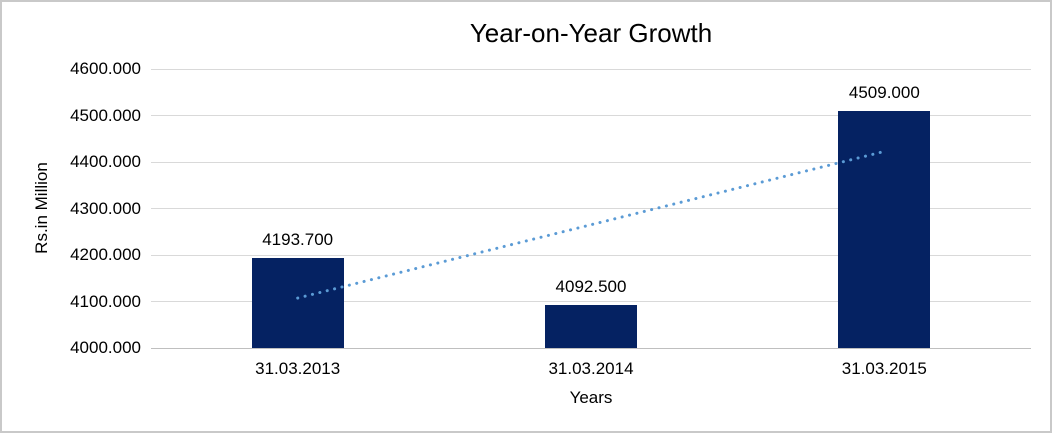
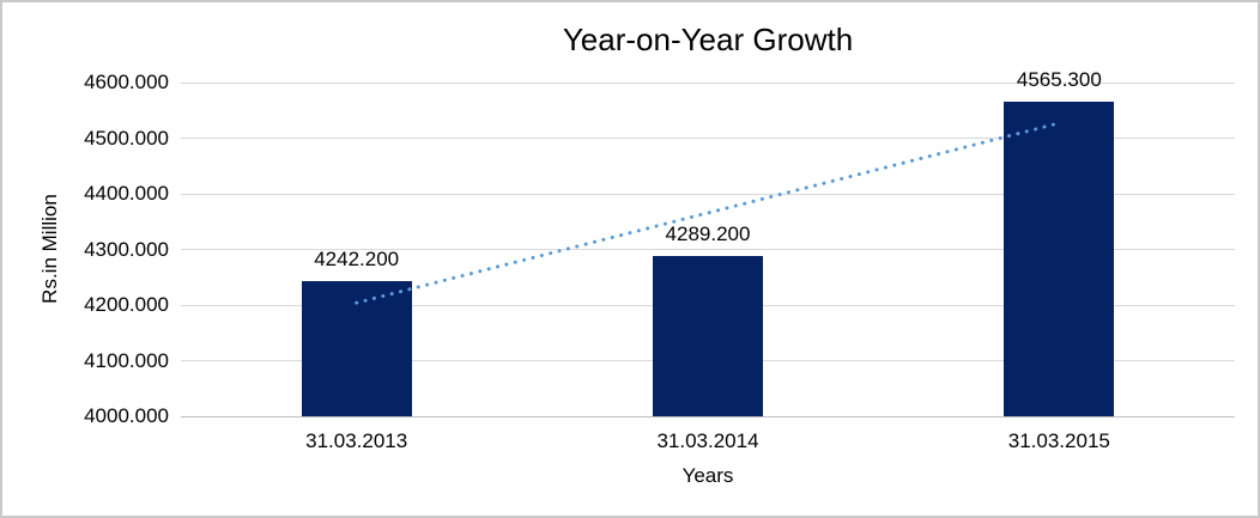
31.03.2013: 4193.700 -> 4242.200
31.03.2014: 4092.500 -> 4289.200
31.03.2015: 4509.000 -> 4565.300
